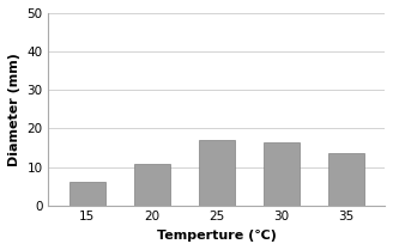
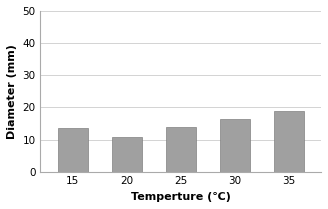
15: 6.2 -> 13.5
25: 17.0 -> 14.0
35: 13.5 -> 19.0
